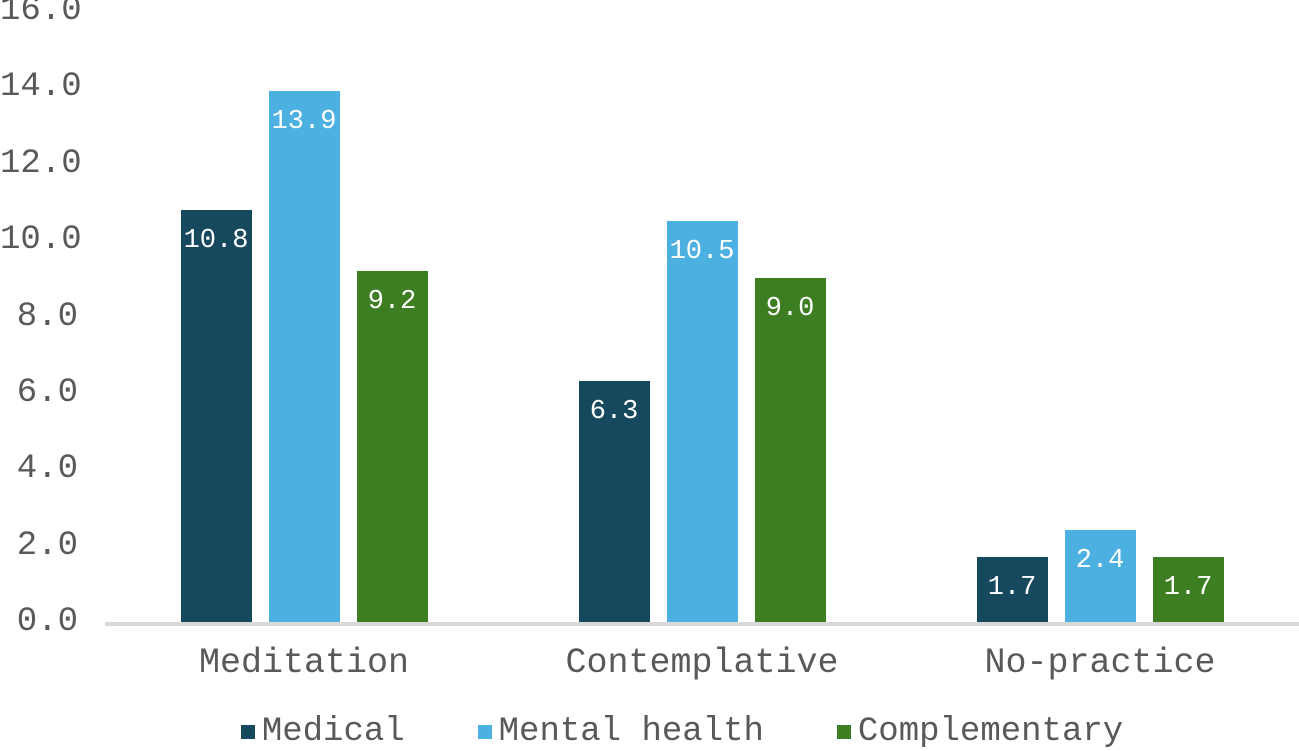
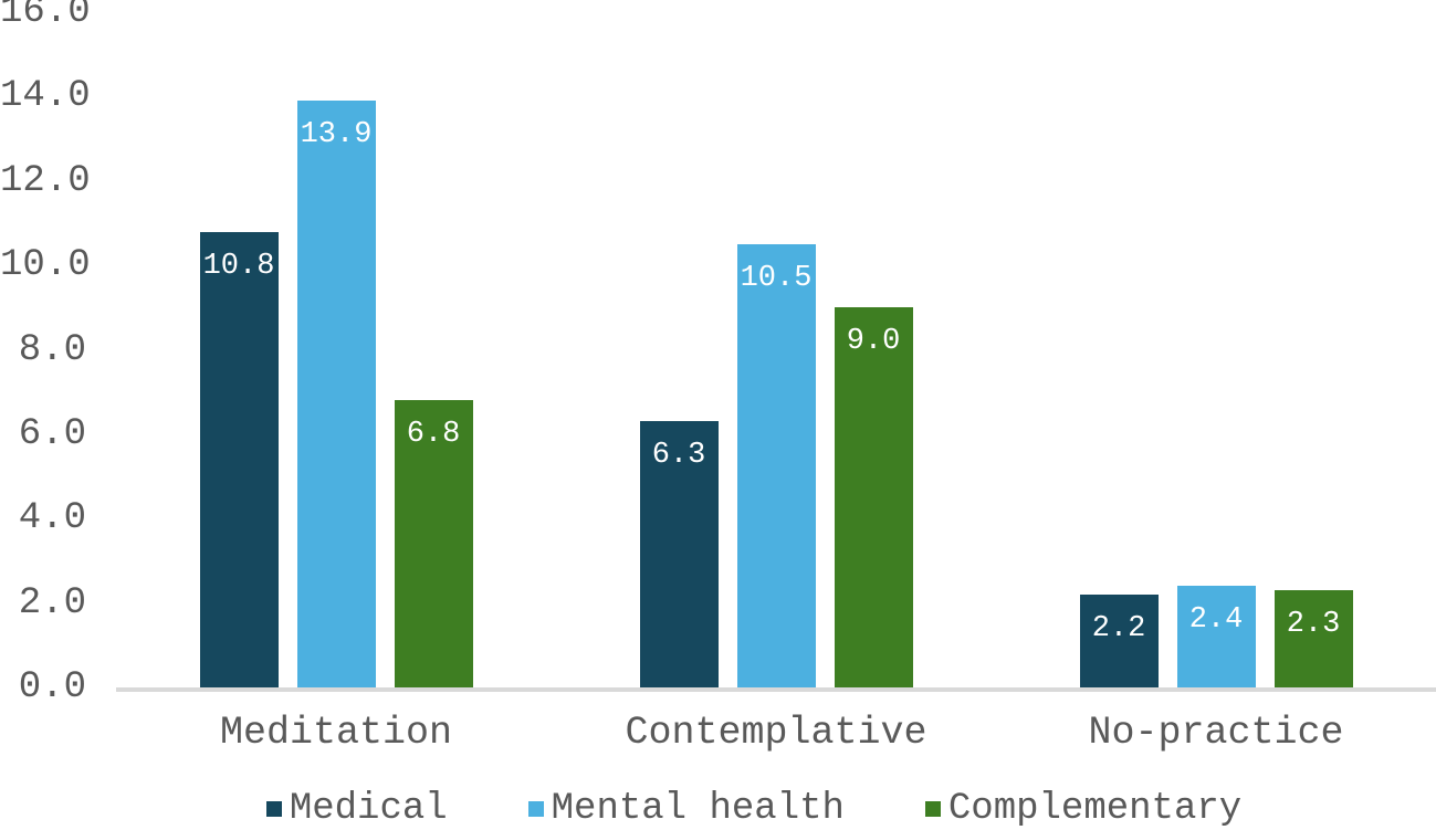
Complementary/Meditation: 9.2 -> 6.8
Medical/No-practice: 1.7 -> 2.2
Complementary/No-practice: 1.7 -> 2.3
